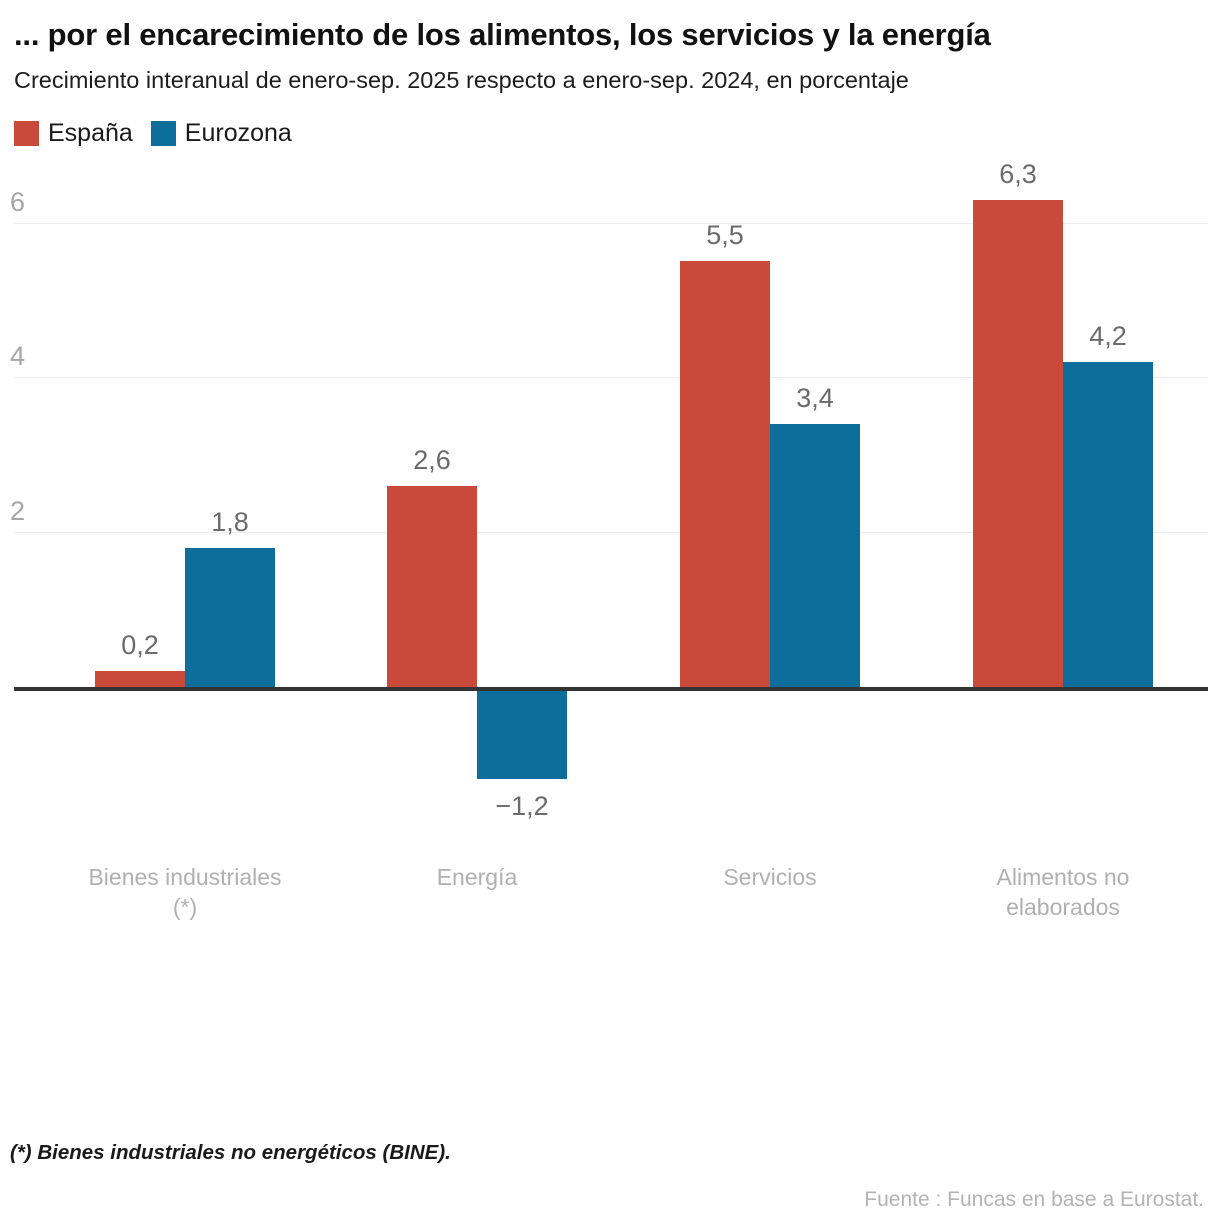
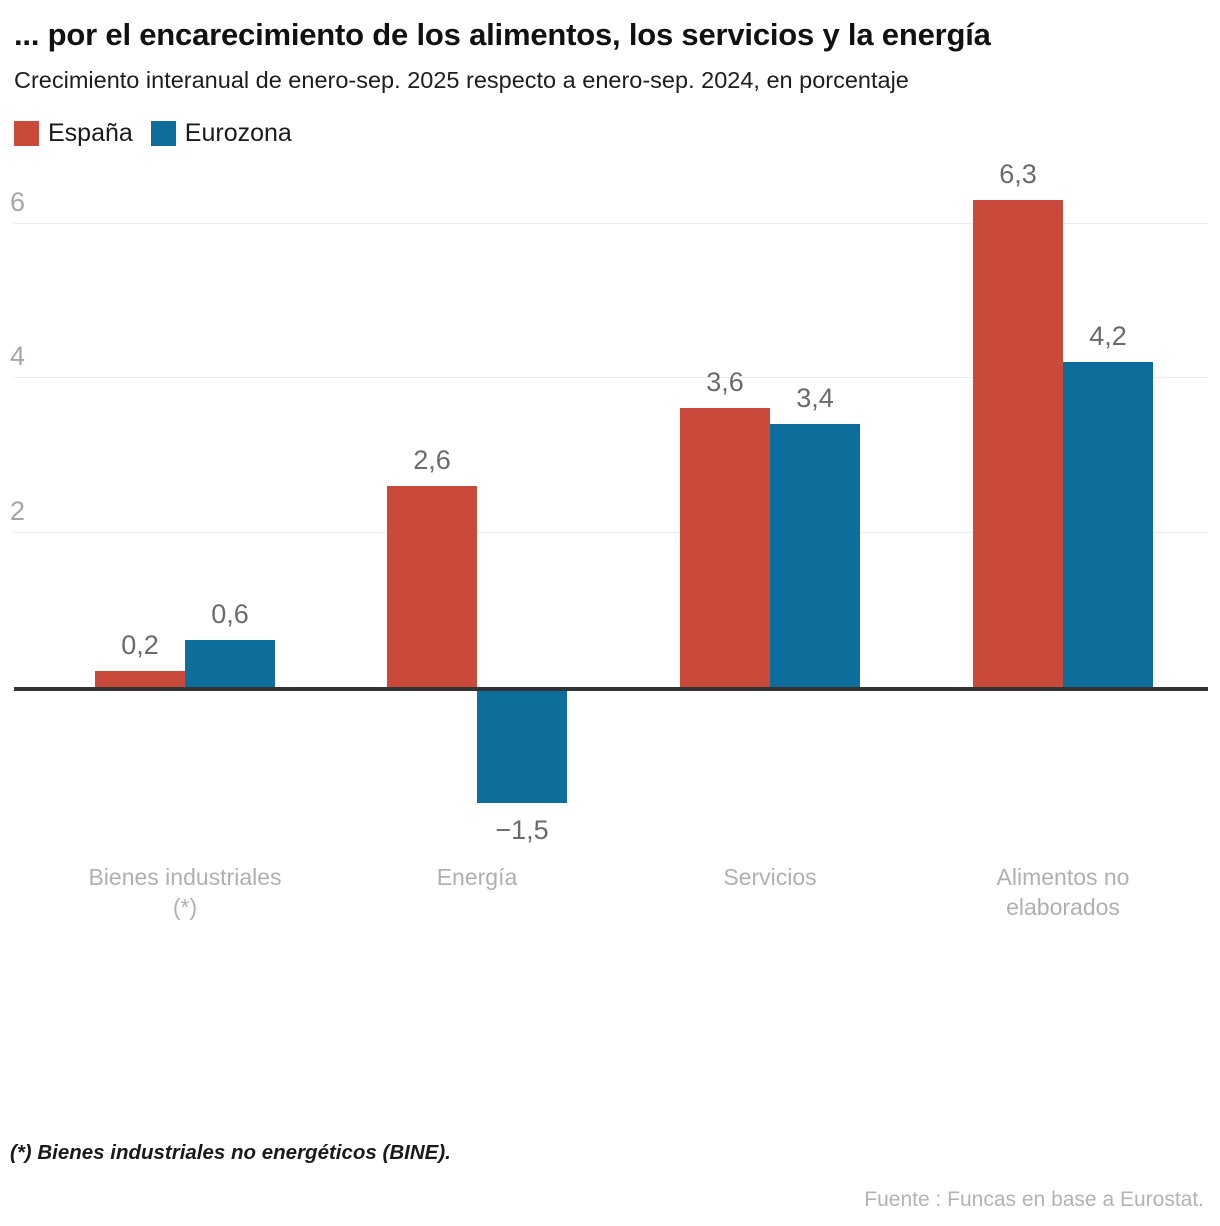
Eurozona/Bienes industriales (*): 1,8 -> 0,6
Eurozona/Energía: −1,2 -> −1,5
España/Servicios: 5,5 -> 3,6
